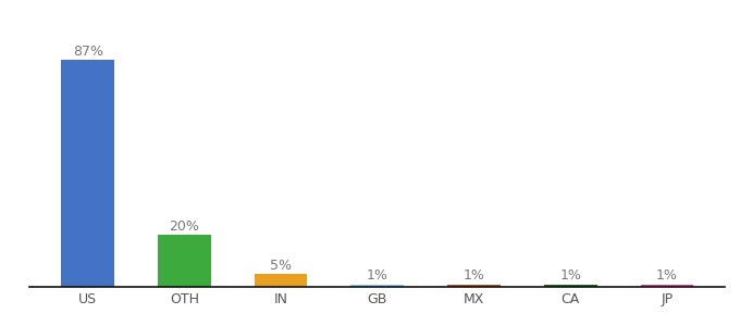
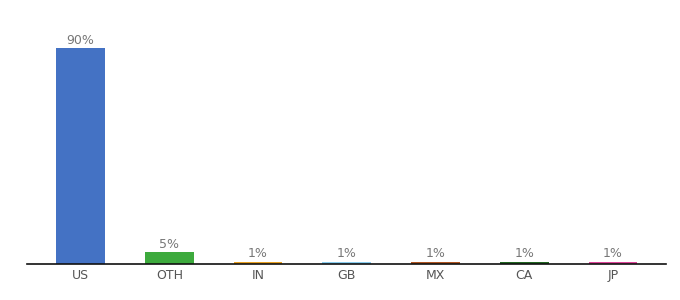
US: 87% -> 90%
OTH: 20% -> 5%
IN: 5% -> 1%
